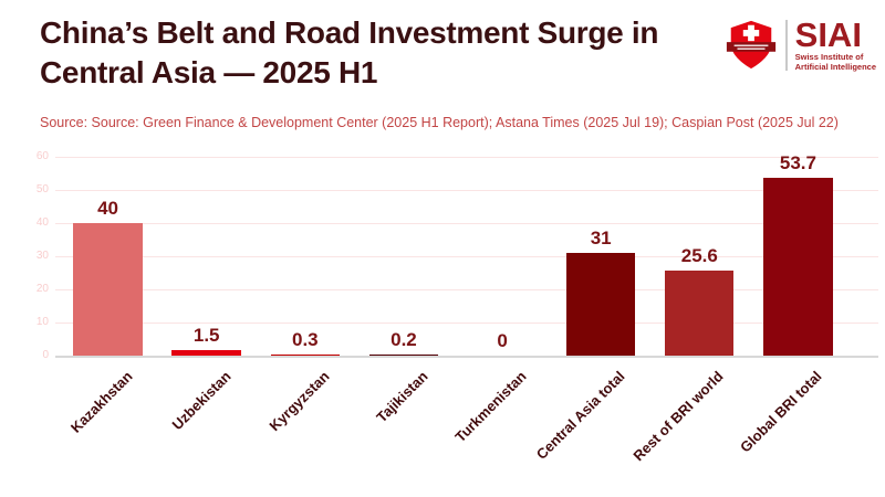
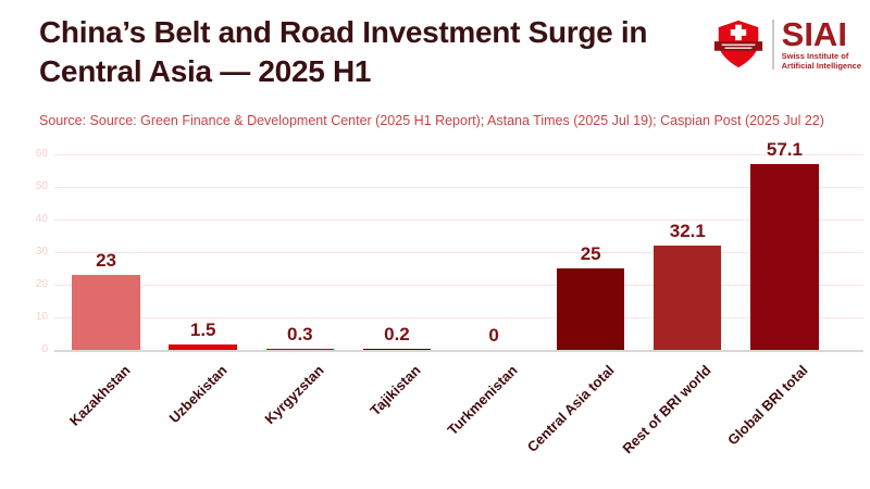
Kazakhstan: 40 -> 23
Central Asia total: 31 -> 25
Rest of BRI world: 25.6 -> 32.1
Global BRI total: 53.7 -> 57.1
